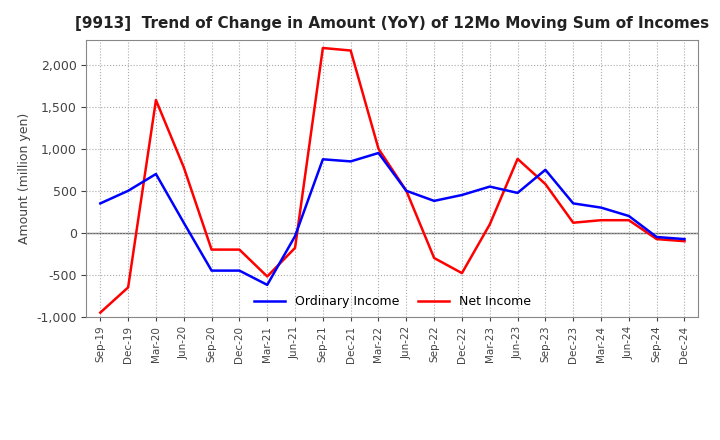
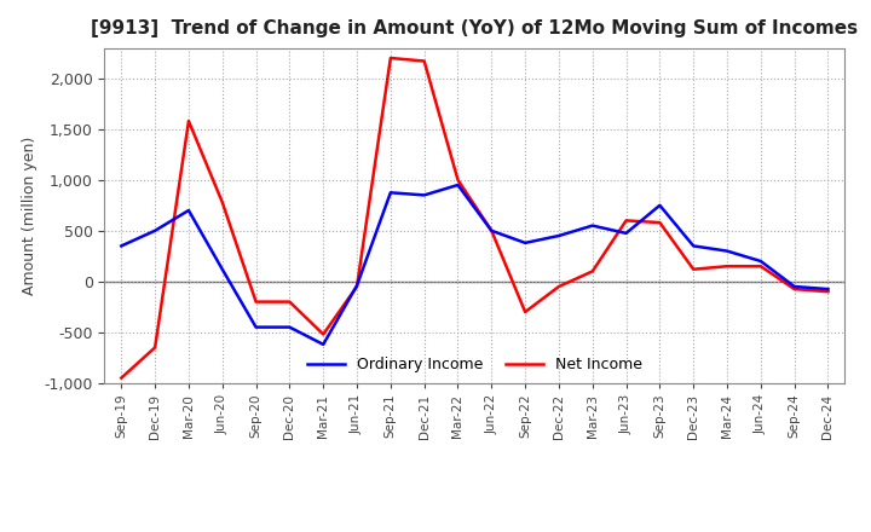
Net Income/Jun-21: -180 -> -50
Net Income/Dec-22: -480 -> -50
Net Income/Jun-23: 880 -> 600
